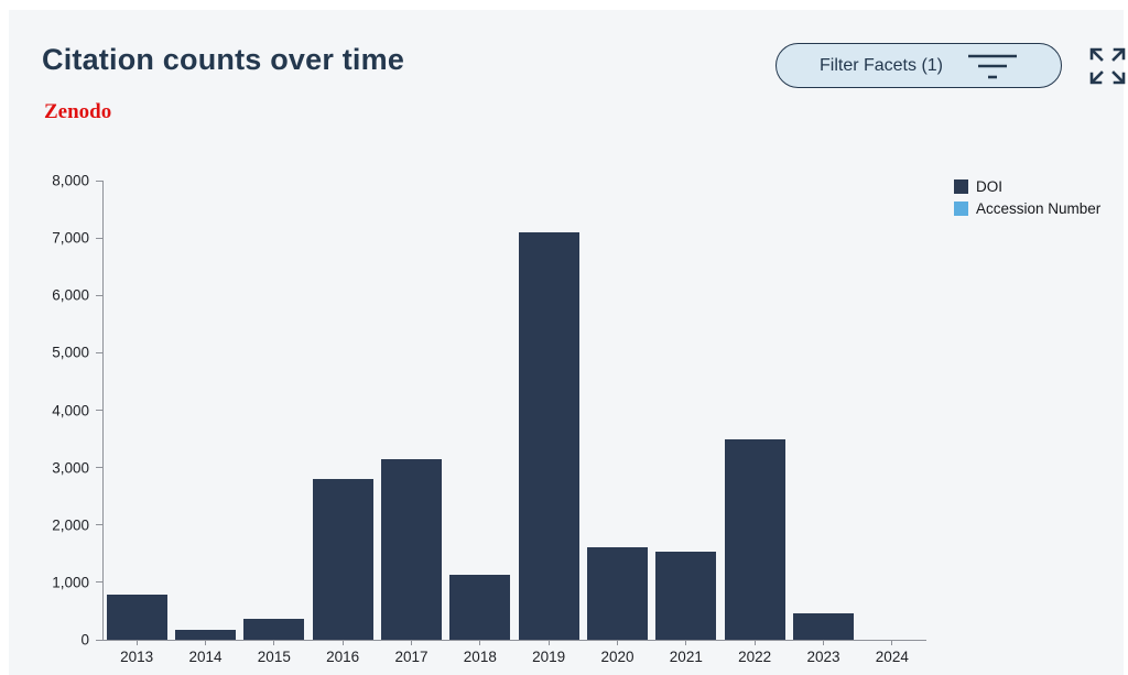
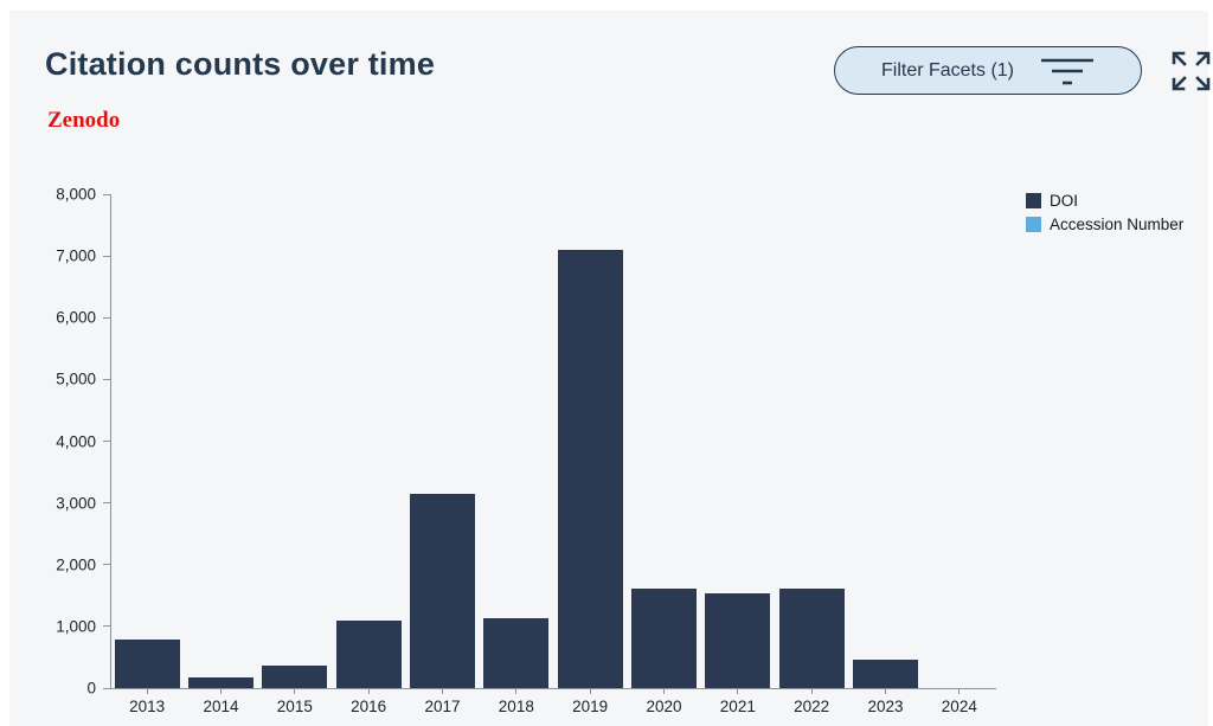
DOI/2016: 2800 -> 1100
DOI/2022: 3500 -> 1600
